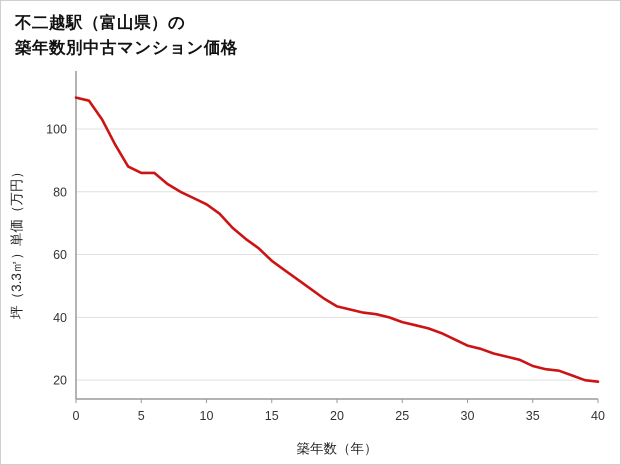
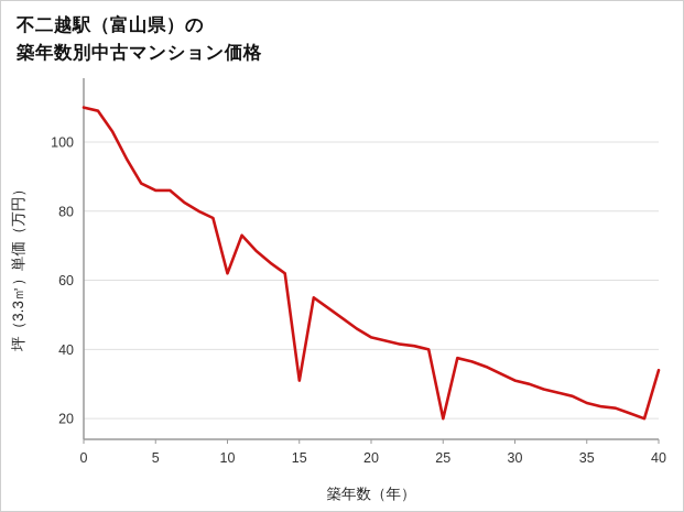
10: 76 -> 62
15: 58 -> 31
25: 38 -> 20
40: 20 -> 34
